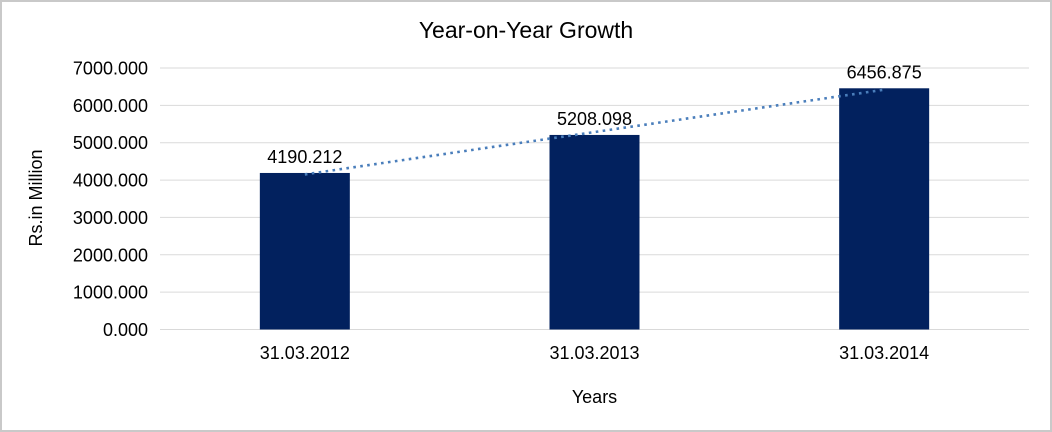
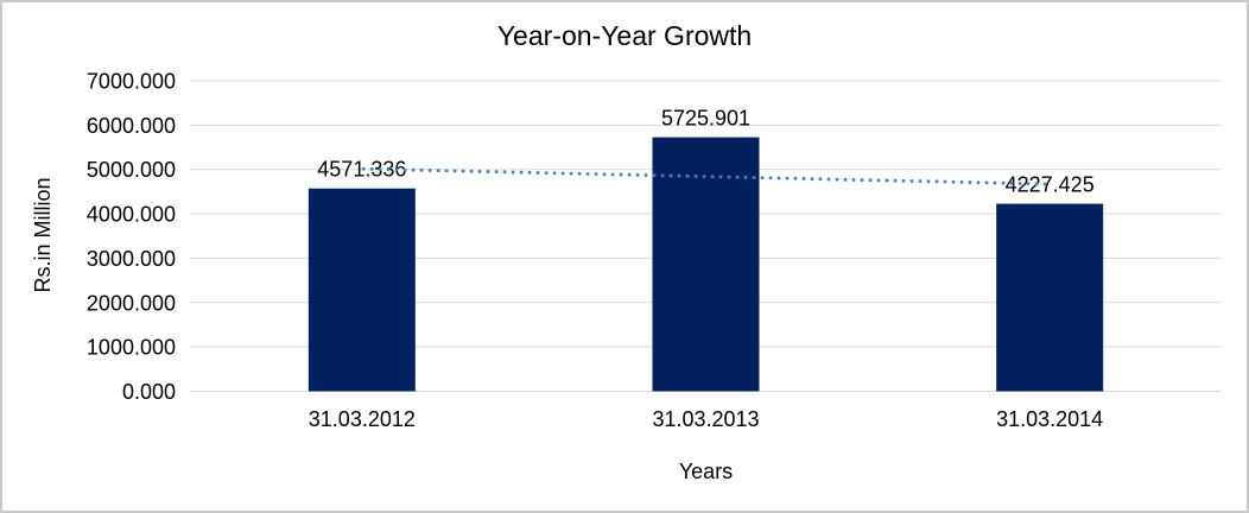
31.03.2012: 4190.212 -> 4571.336
31.03.2013: 5208.098 -> 5725.901
31.03.2014: 6456.875 -> 4227.425
